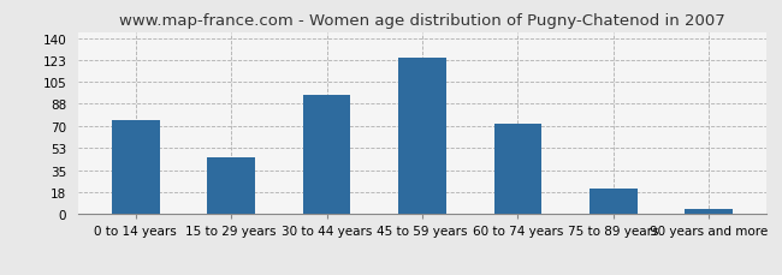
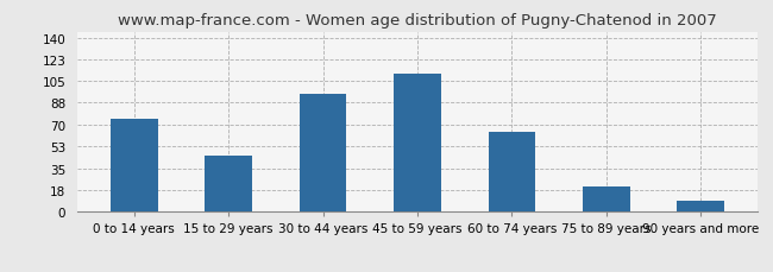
45 to 59 years: 125 -> 111
60 to 74 years: 72 -> 64
90 years and more: 4 -> 9
